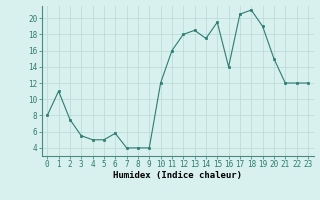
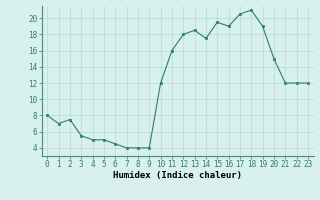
1: 11.0 -> 7.0
6: 5.8 -> 4.5
16: 14.0 -> 19.0
